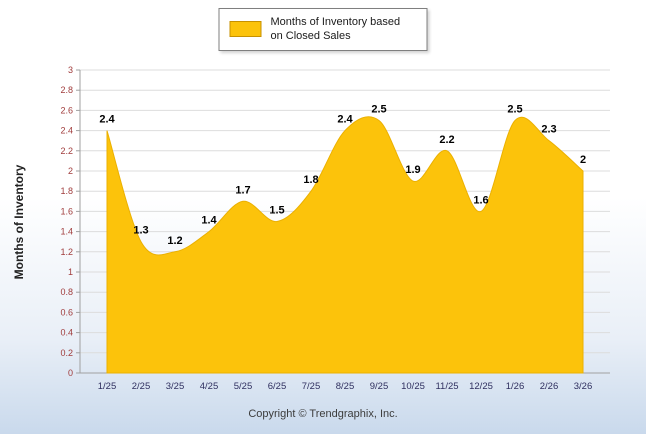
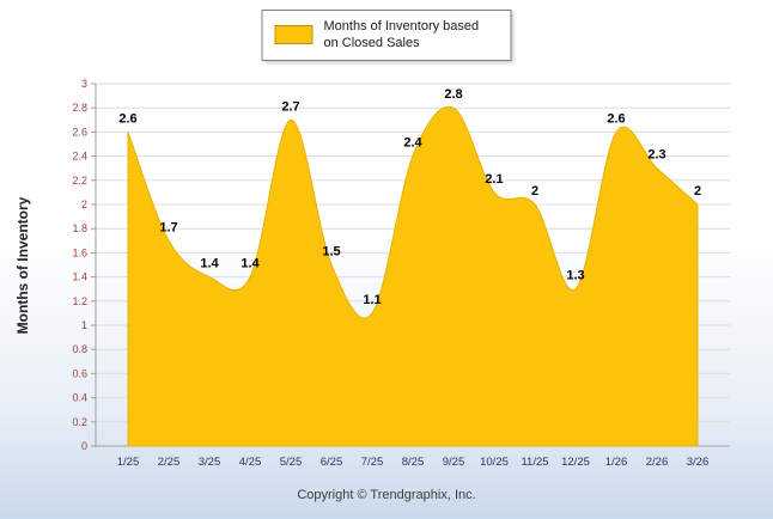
1/25: 2.4 -> 2.6
2/25: 1.3 -> 1.7
3/25: 1.2 -> 1.4
5/25: 1.7 -> 2.7
7/25: 1.8 -> 1.1
9/25: 2.5 -> 2.8
10/25: 1.9 -> 2.1
11/25: 2.2 -> 2
12/25: 1.6 -> 1.3
1/26: 2.5 -> 2.6
